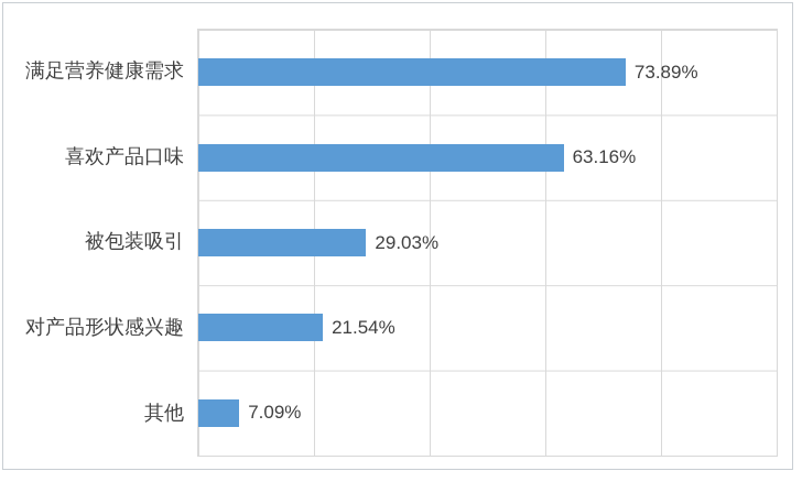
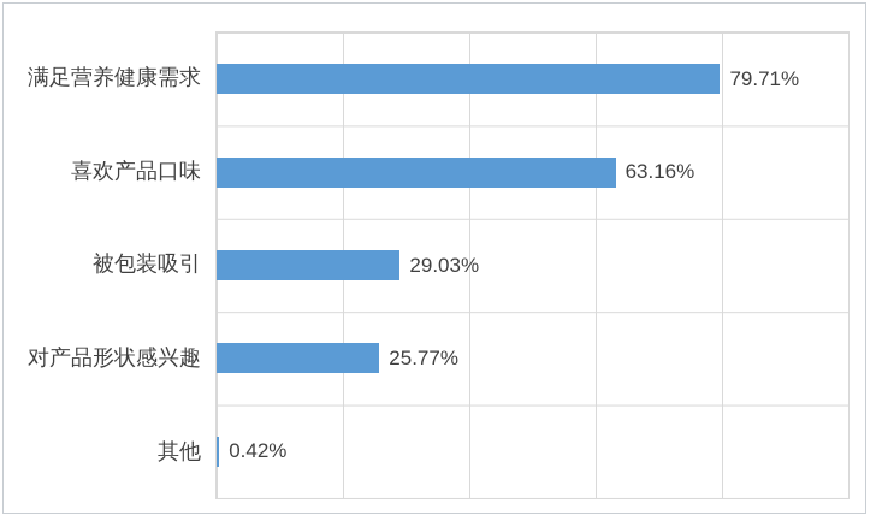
满足营养健康需求: 73.89% -> 79.71%
对产品形状感兴趣: 21.54% -> 25.77%
其他: 7.09% -> 0.42%
